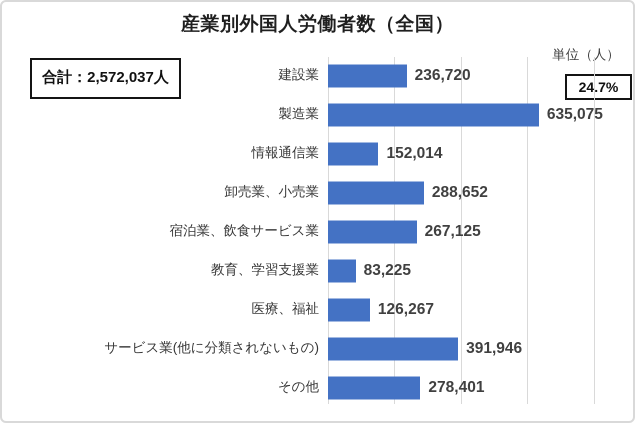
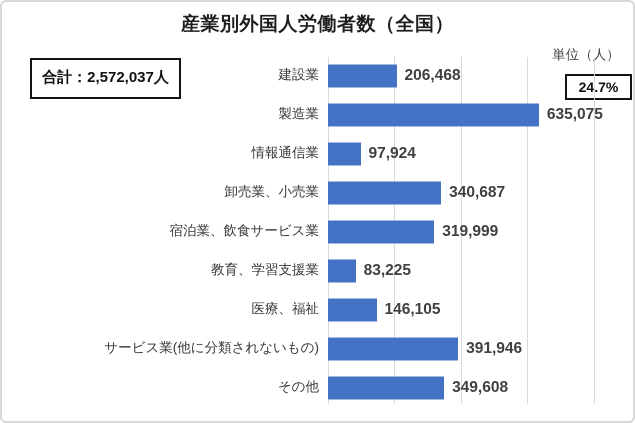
建設業: 236,720 -> 206,468
情報通信業: 152,014 -> 97,924
卸売業、小売業: 288,652 -> 340,687
宿泊業、飲食サービス業: 267,125 -> 319,999
医療、福祉: 126,267 -> 146,105
その他: 278,401 -> 349,608
